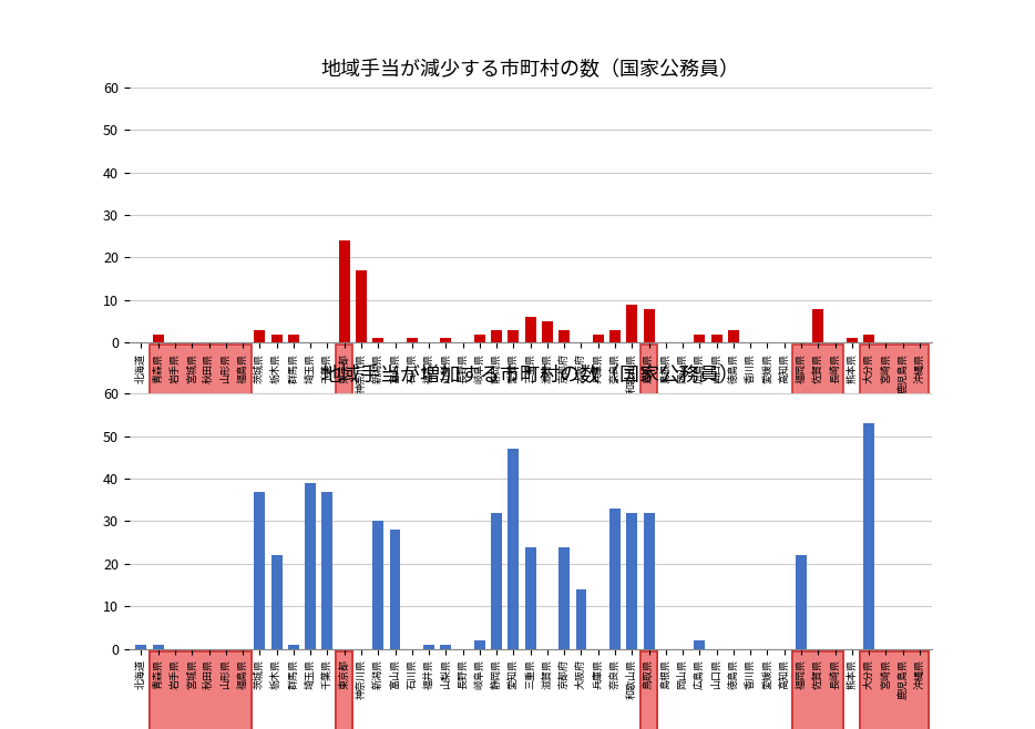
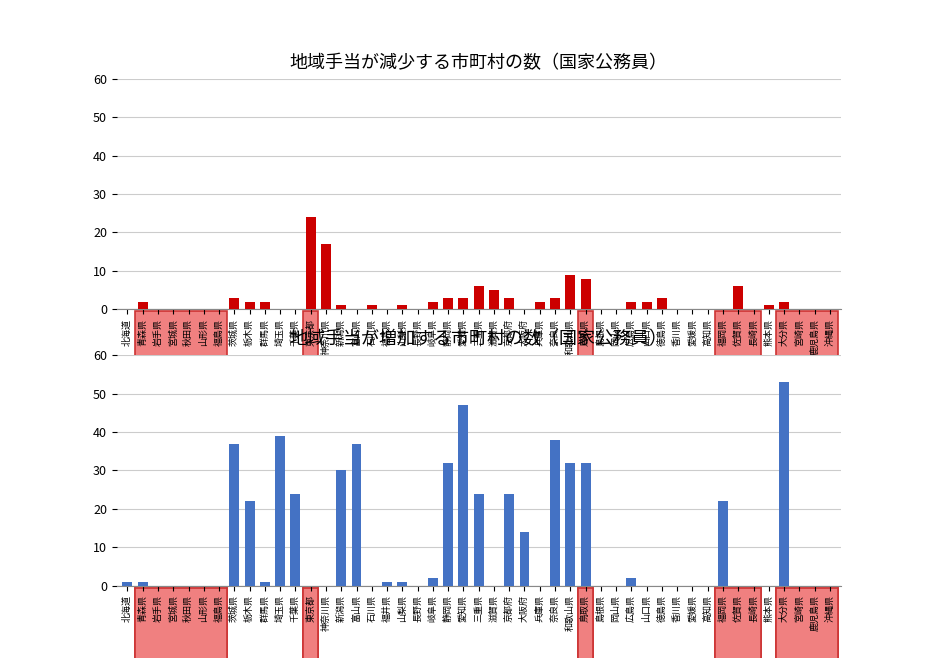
地域手当が減少する市町村の数（国家公務員）/佐賀県: 8 -> 6
地域手当が増加する市町村の数（国家公務員）/千葉県: 37 -> 24
地域手当が増加する市町村の数（国家公務員）/富山県: 28 -> 37
地域手当が増加する市町村の数（国家公務員）/奈良県: 33 -> 38
